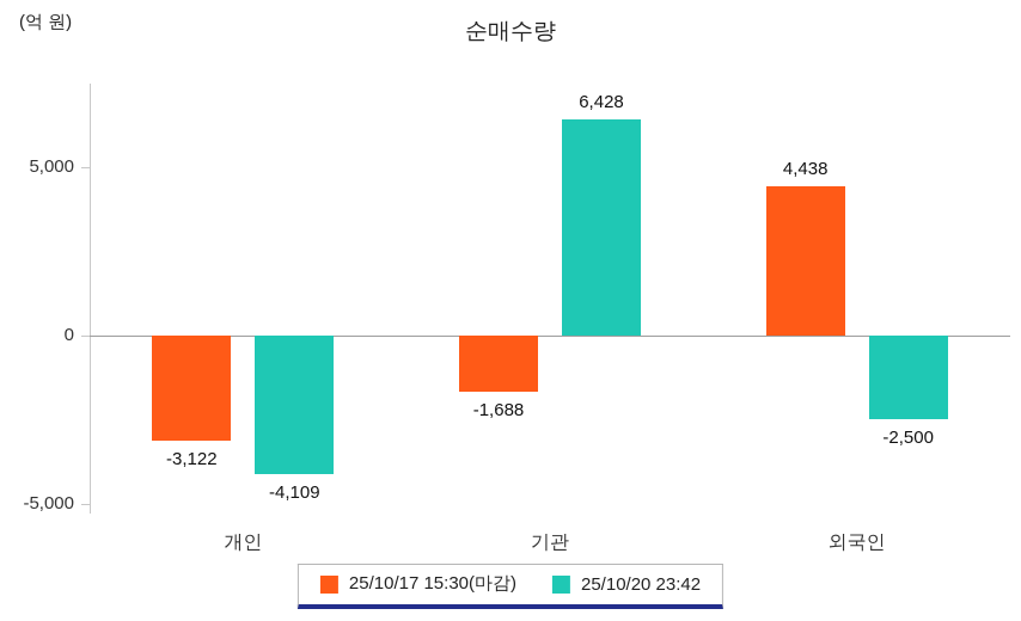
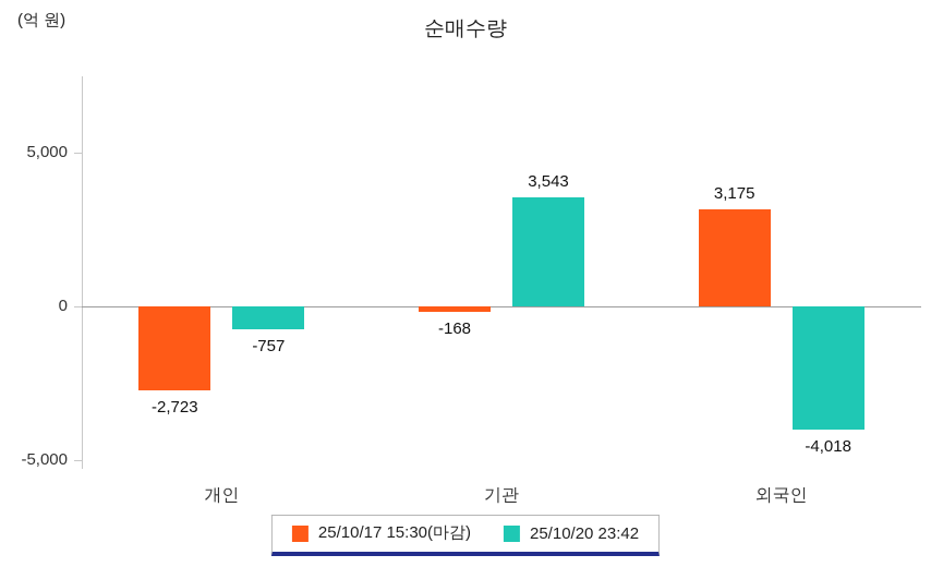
25/10/17 15:30(마감)/개인: -3,122 -> -2,723
25/10/20 23:42/개인: -4,109 -> -757
25/10/17 15:30(마감)/기관: -1,688 -> -168
25/10/20 23:42/기관: 6,428 -> 3,543
25/10/17 15:30(마감)/외국인: 4,438 -> 3,175
25/10/20 23:42/외국인: -2,500 -> -4,018
